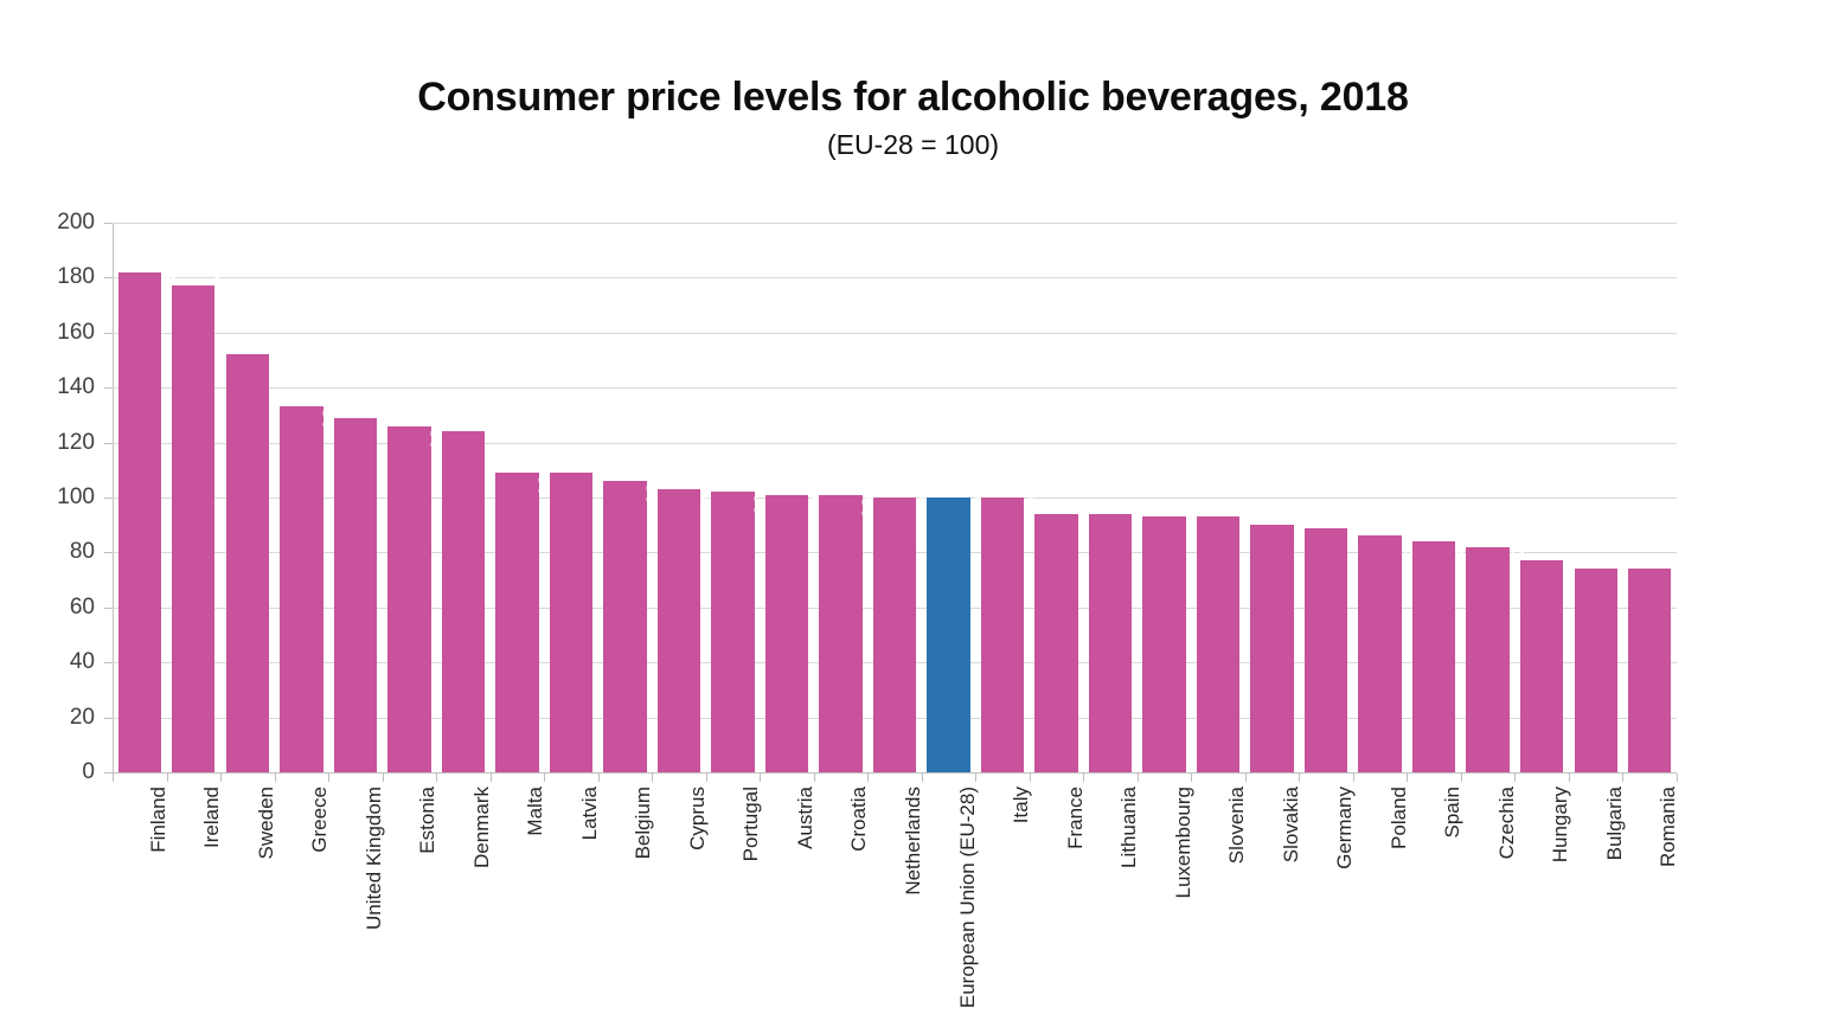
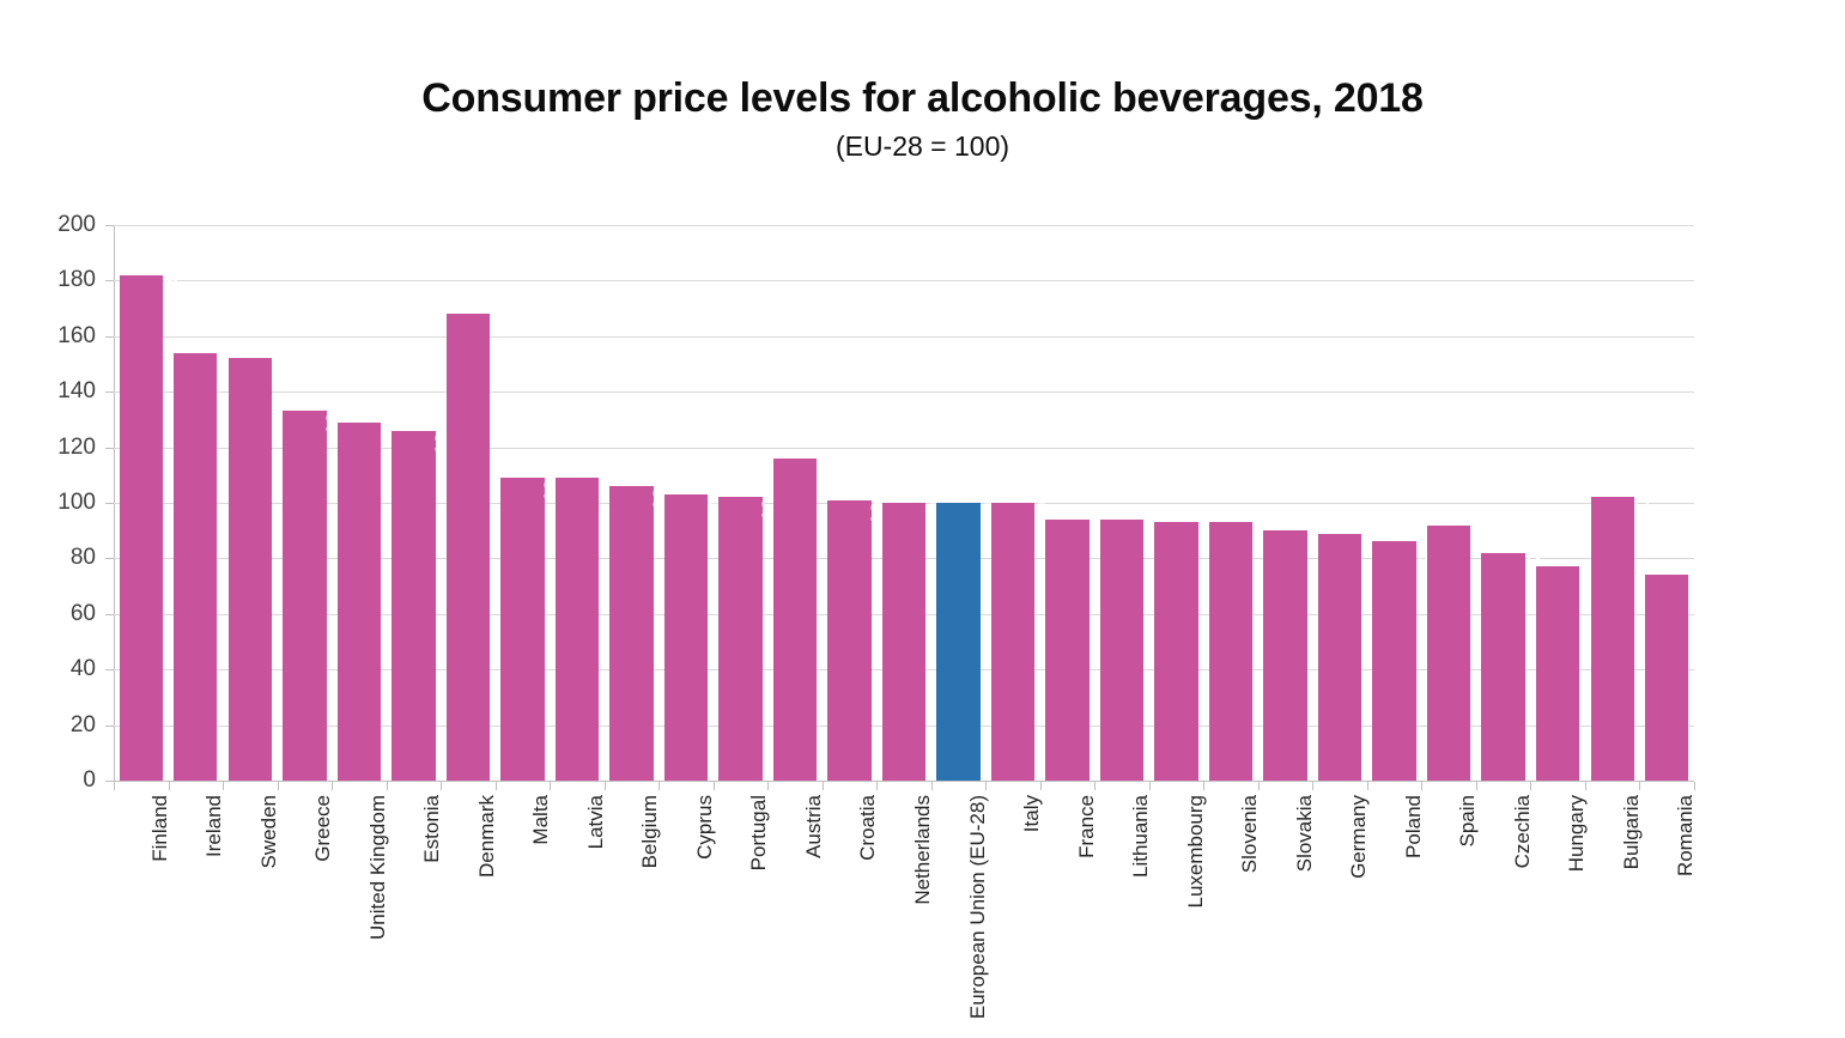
Ireland: 177 -> 154
Denmark: 124 -> 168
Austria: 101 -> 116
Spain: 84 -> 92
Bulgaria: 74 -> 102
